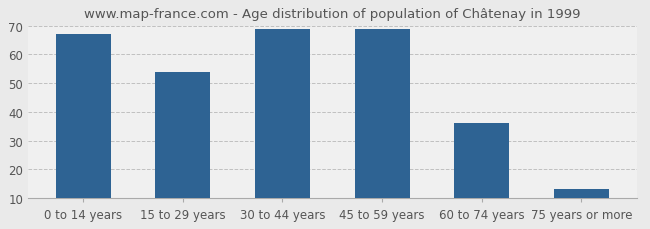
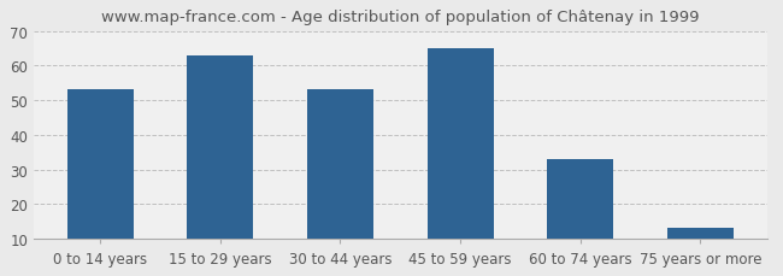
0 to 14 years: 67 -> 53
15 to 29 years: 54 -> 63
30 to 44 years: 69 -> 53
45 to 59 years: 69 -> 65
60 to 74 years: 36 -> 33
